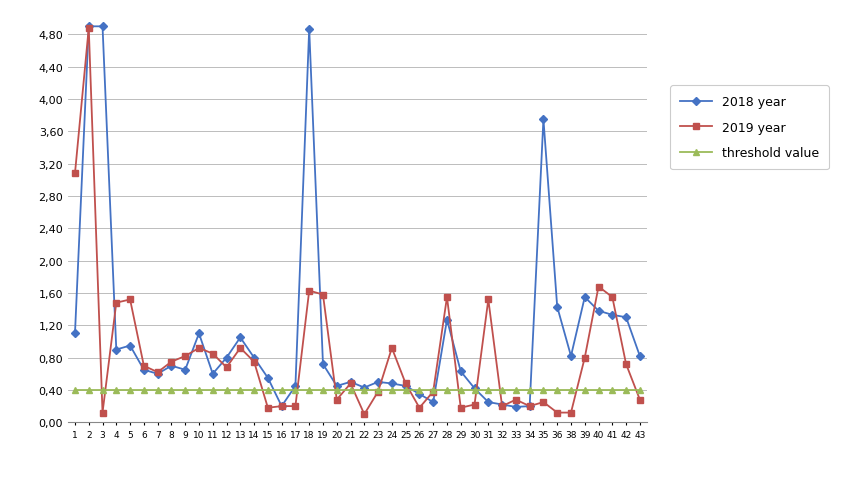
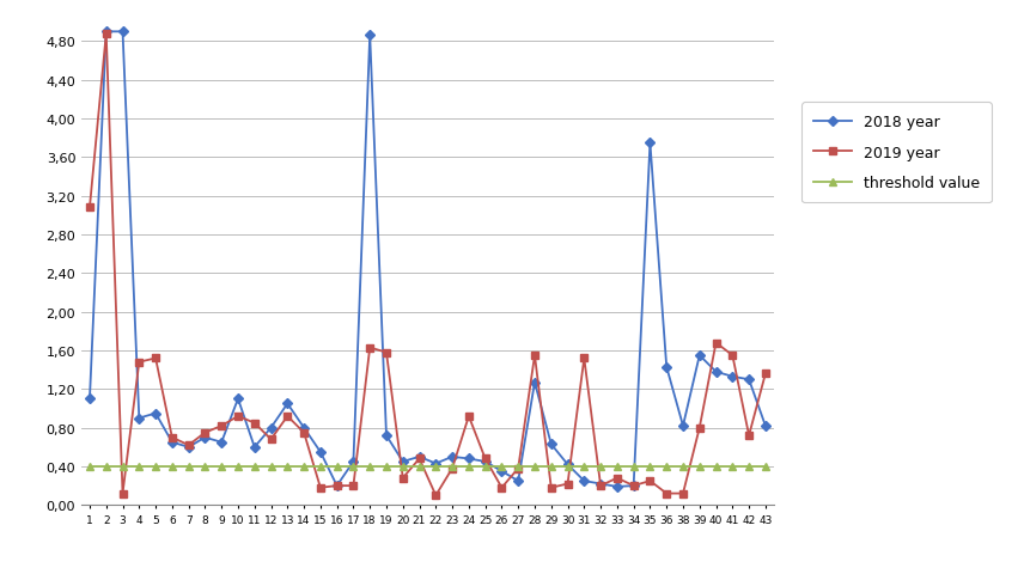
2019 year/43: 0,28 -> 1,36
